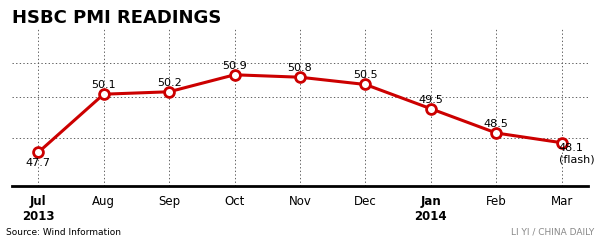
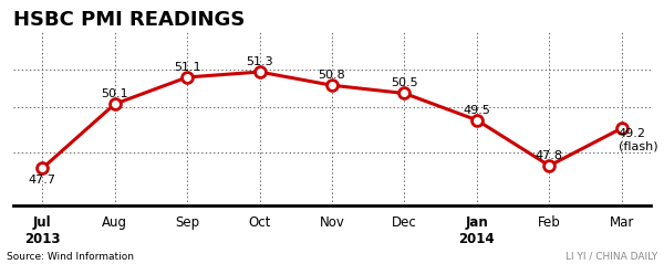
Sep: 50.2 -> 51.1
Oct: 50.9 -> 51.3
Feb: 48.5 -> 47.8
Mar: 48.1 -> 49.2
